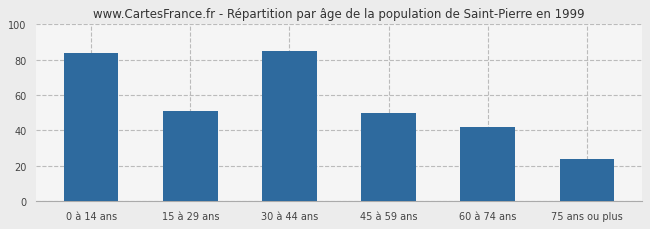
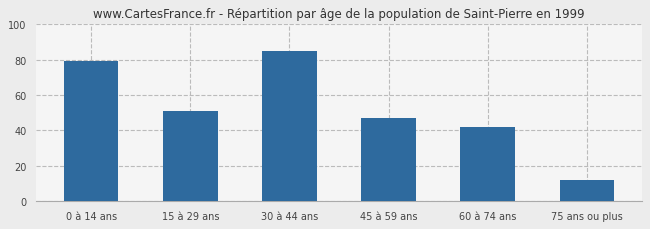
0 à 14 ans: 84 -> 79
45 à 59 ans: 50 -> 47
75 ans ou plus: 24 -> 12
